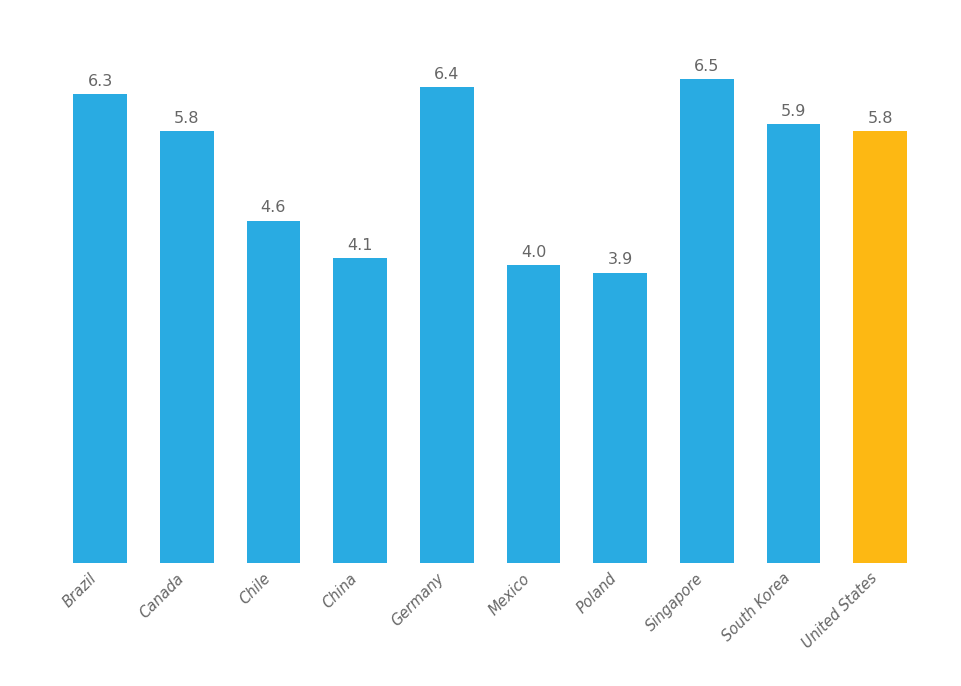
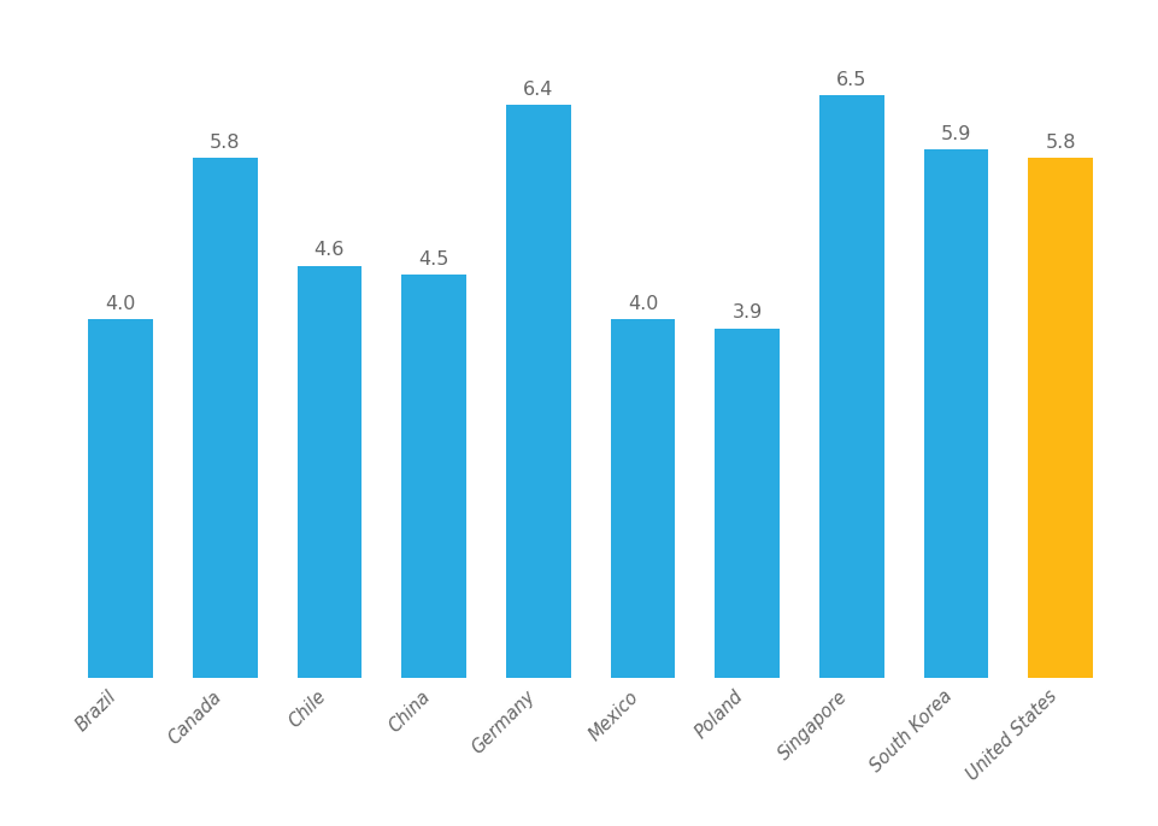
Brazil: 6.3 -> 4.0
China: 4.1 -> 4.5
